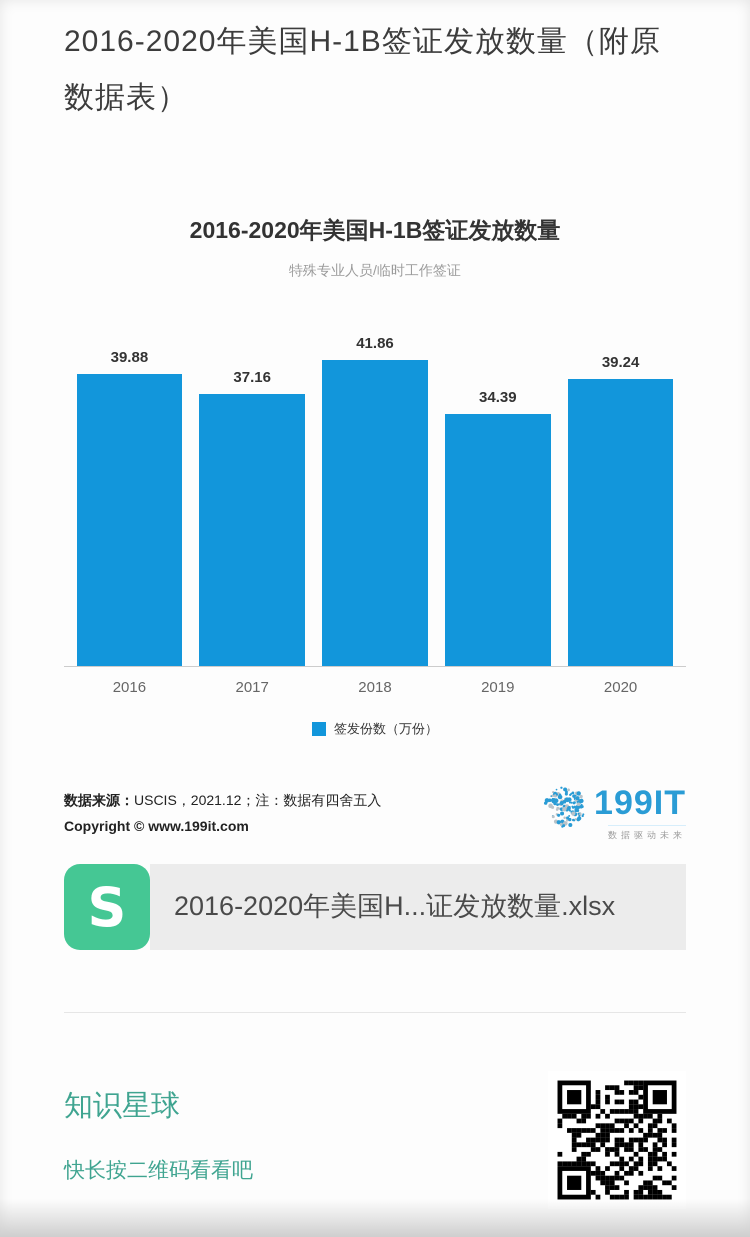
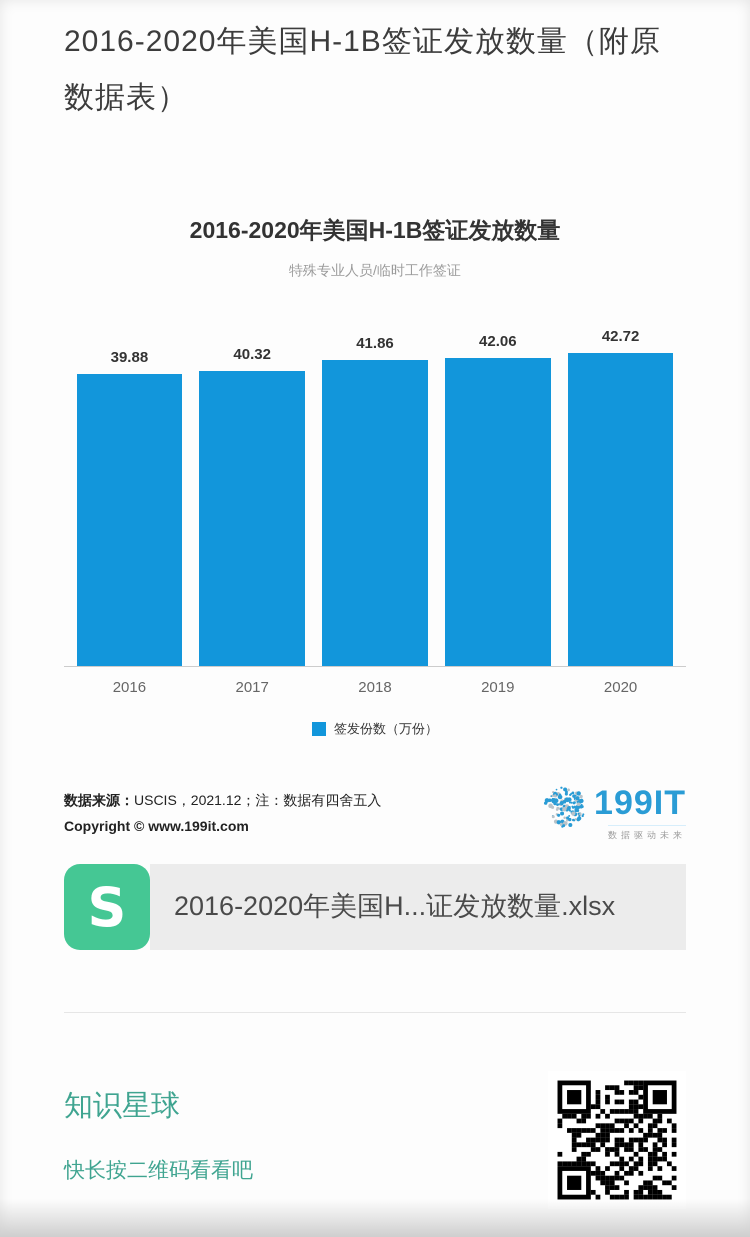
2017: 37.16 -> 40.32
2019: 34.39 -> 42.06
2020: 39.24 -> 42.72
